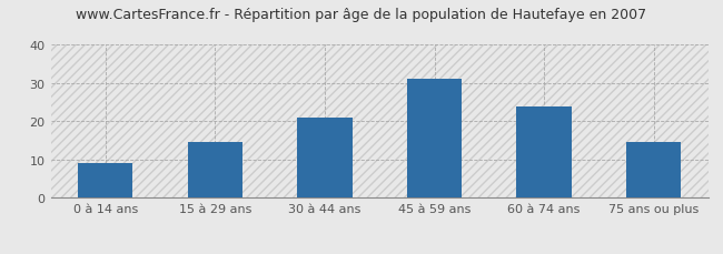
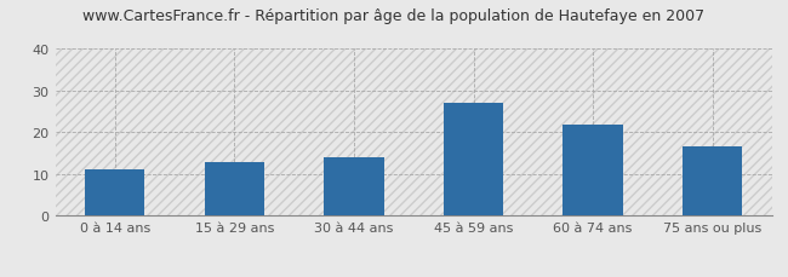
0 à 14 ans: 9.0 -> 11.0
15 à 29 ans: 14.5 -> 13.0
30 à 44 ans: 21.0 -> 14.0
45 à 59 ans: 31.0 -> 27.0
60 à 74 ans: 24.0 -> 22.0
75 ans ou plus: 14.5 -> 16.5
